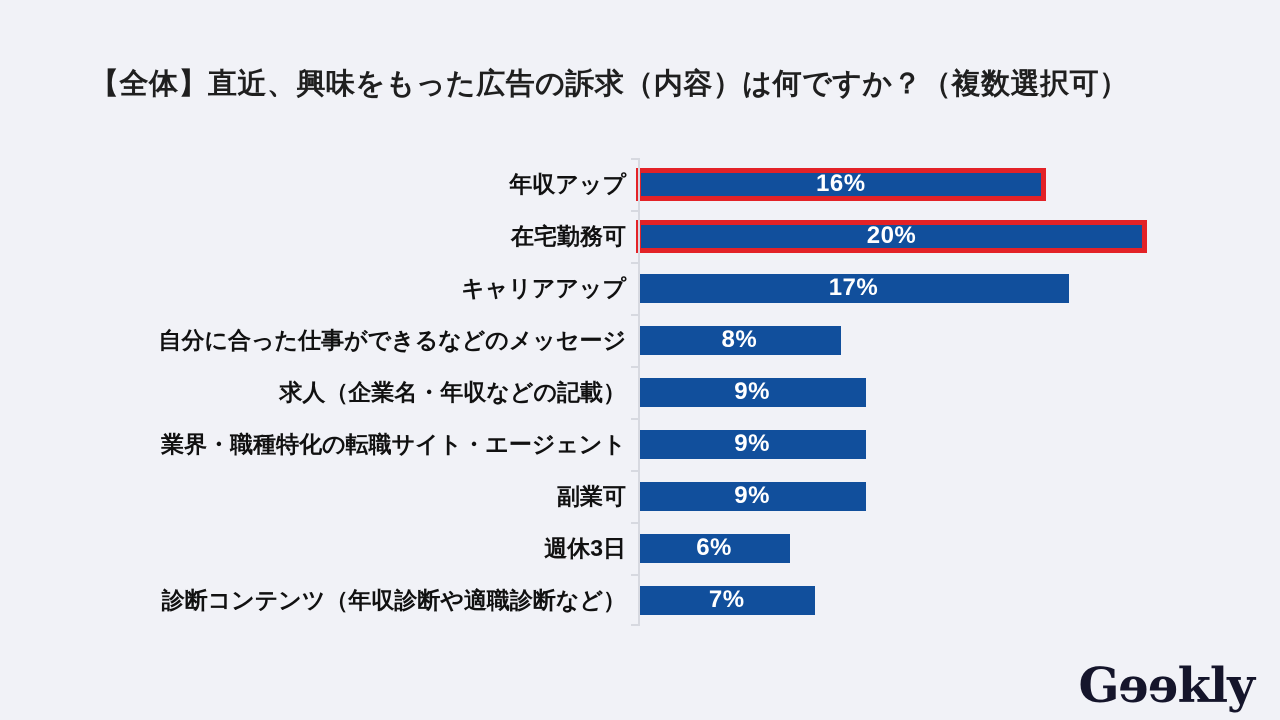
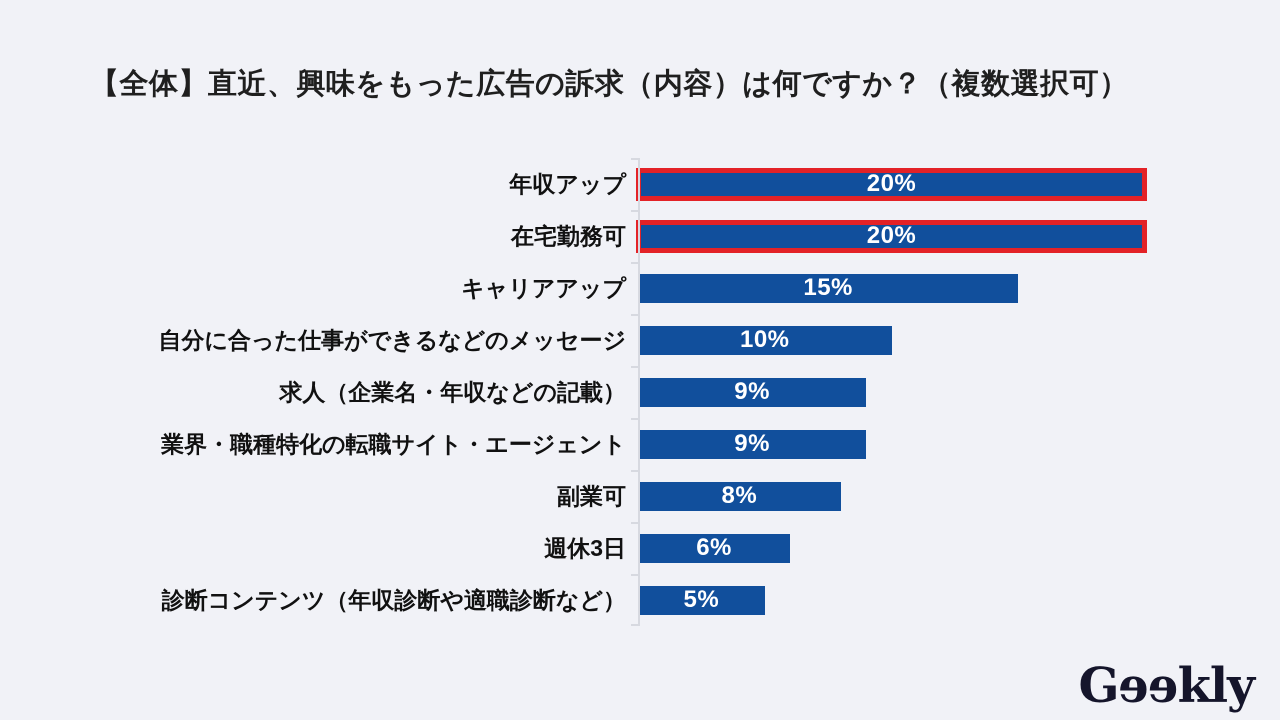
年収アップ: 16% -> 20%
キャリアアップ: 17% -> 15%
自分に合った仕事ができるなどのメッセージ: 8% -> 10%
副業可: 9% -> 8%
診断コンテンツ（年収診断や適職診断など）: 7% -> 5%
